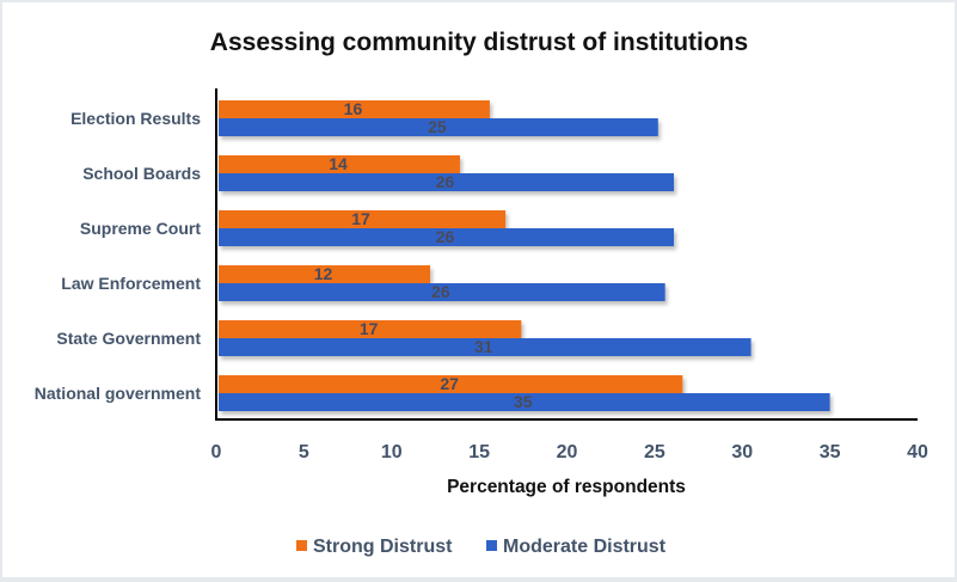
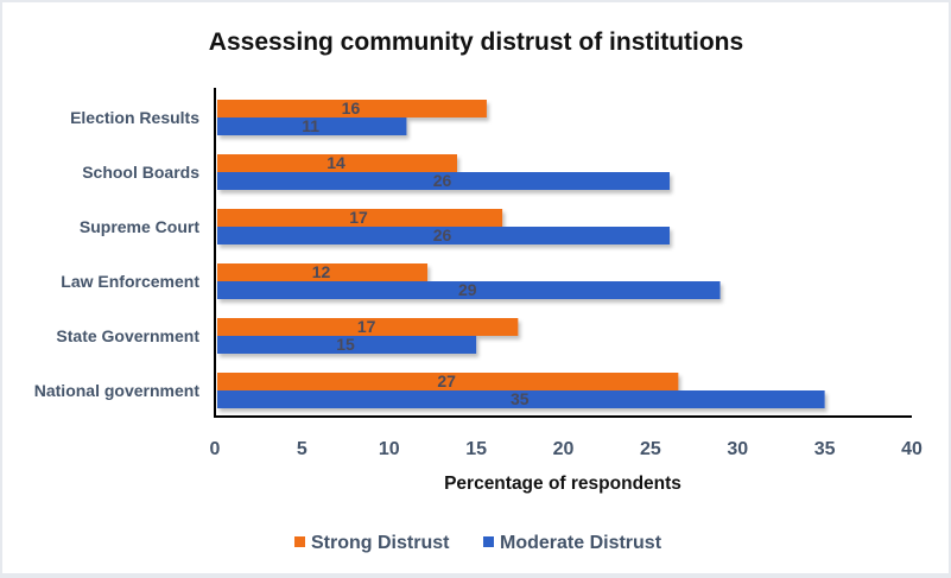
Moderate Distrust/Election Results: 25 -> 11
Moderate Distrust/Law Enforcement: 26 -> 29
Moderate Distrust/State Government: 31 -> 15
